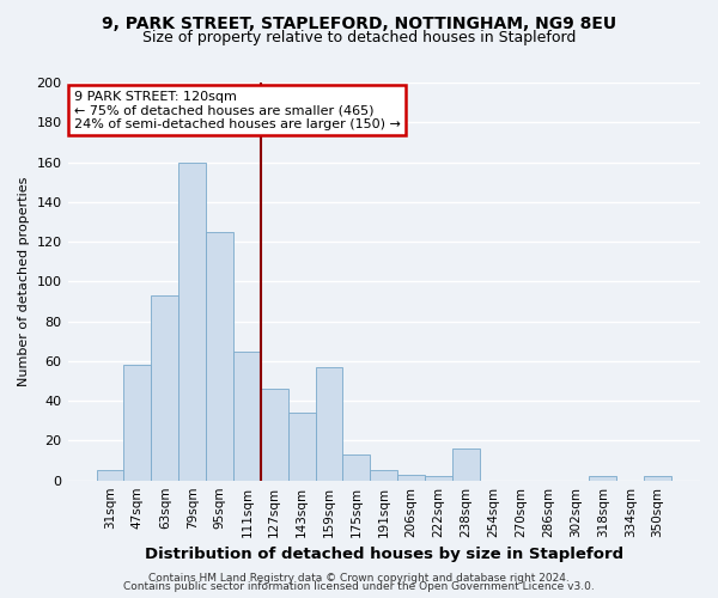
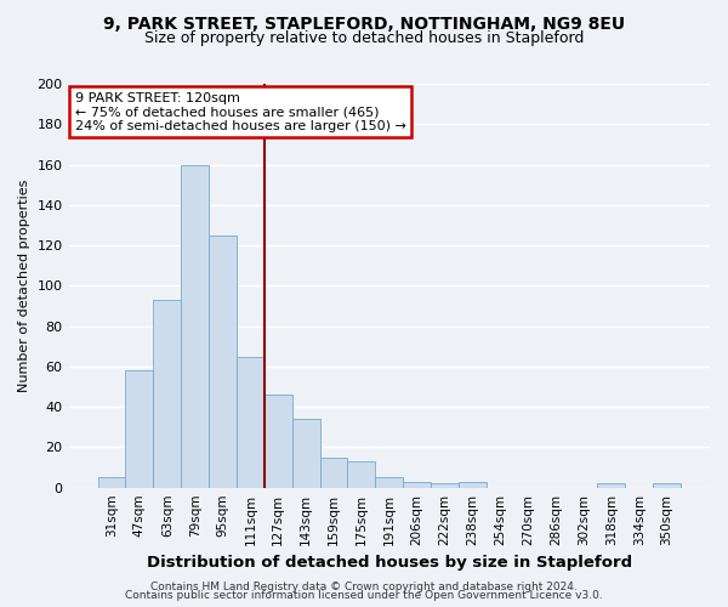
159sqm: 57 -> 15
238sqm: 16 -> 3
